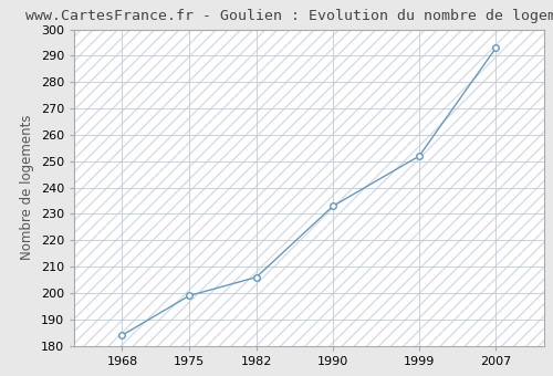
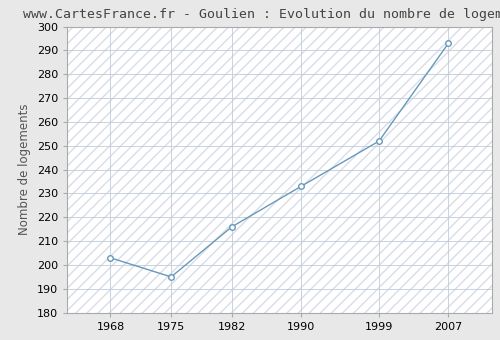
1968: 184 -> 203
1975: 199 -> 195
1982: 206 -> 216
